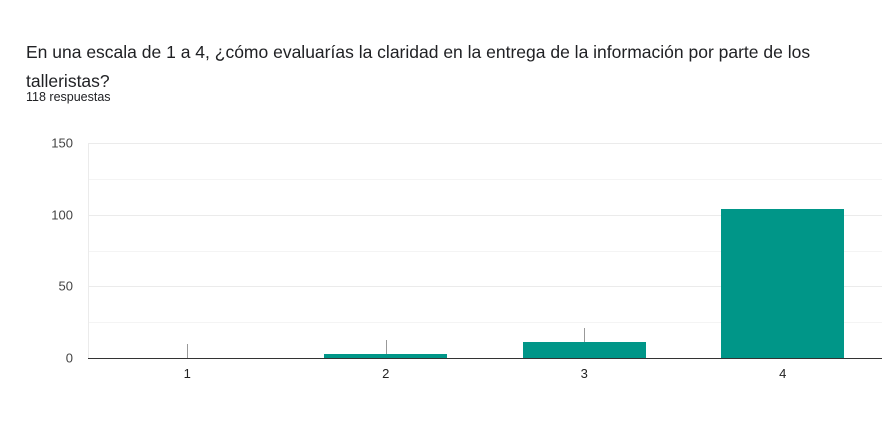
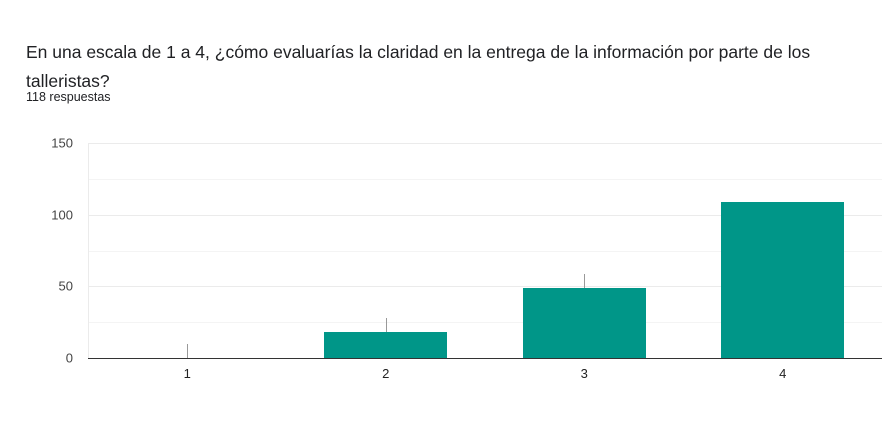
2: 3 -> 18
3: 11 -> 49
4: 104 -> 109
